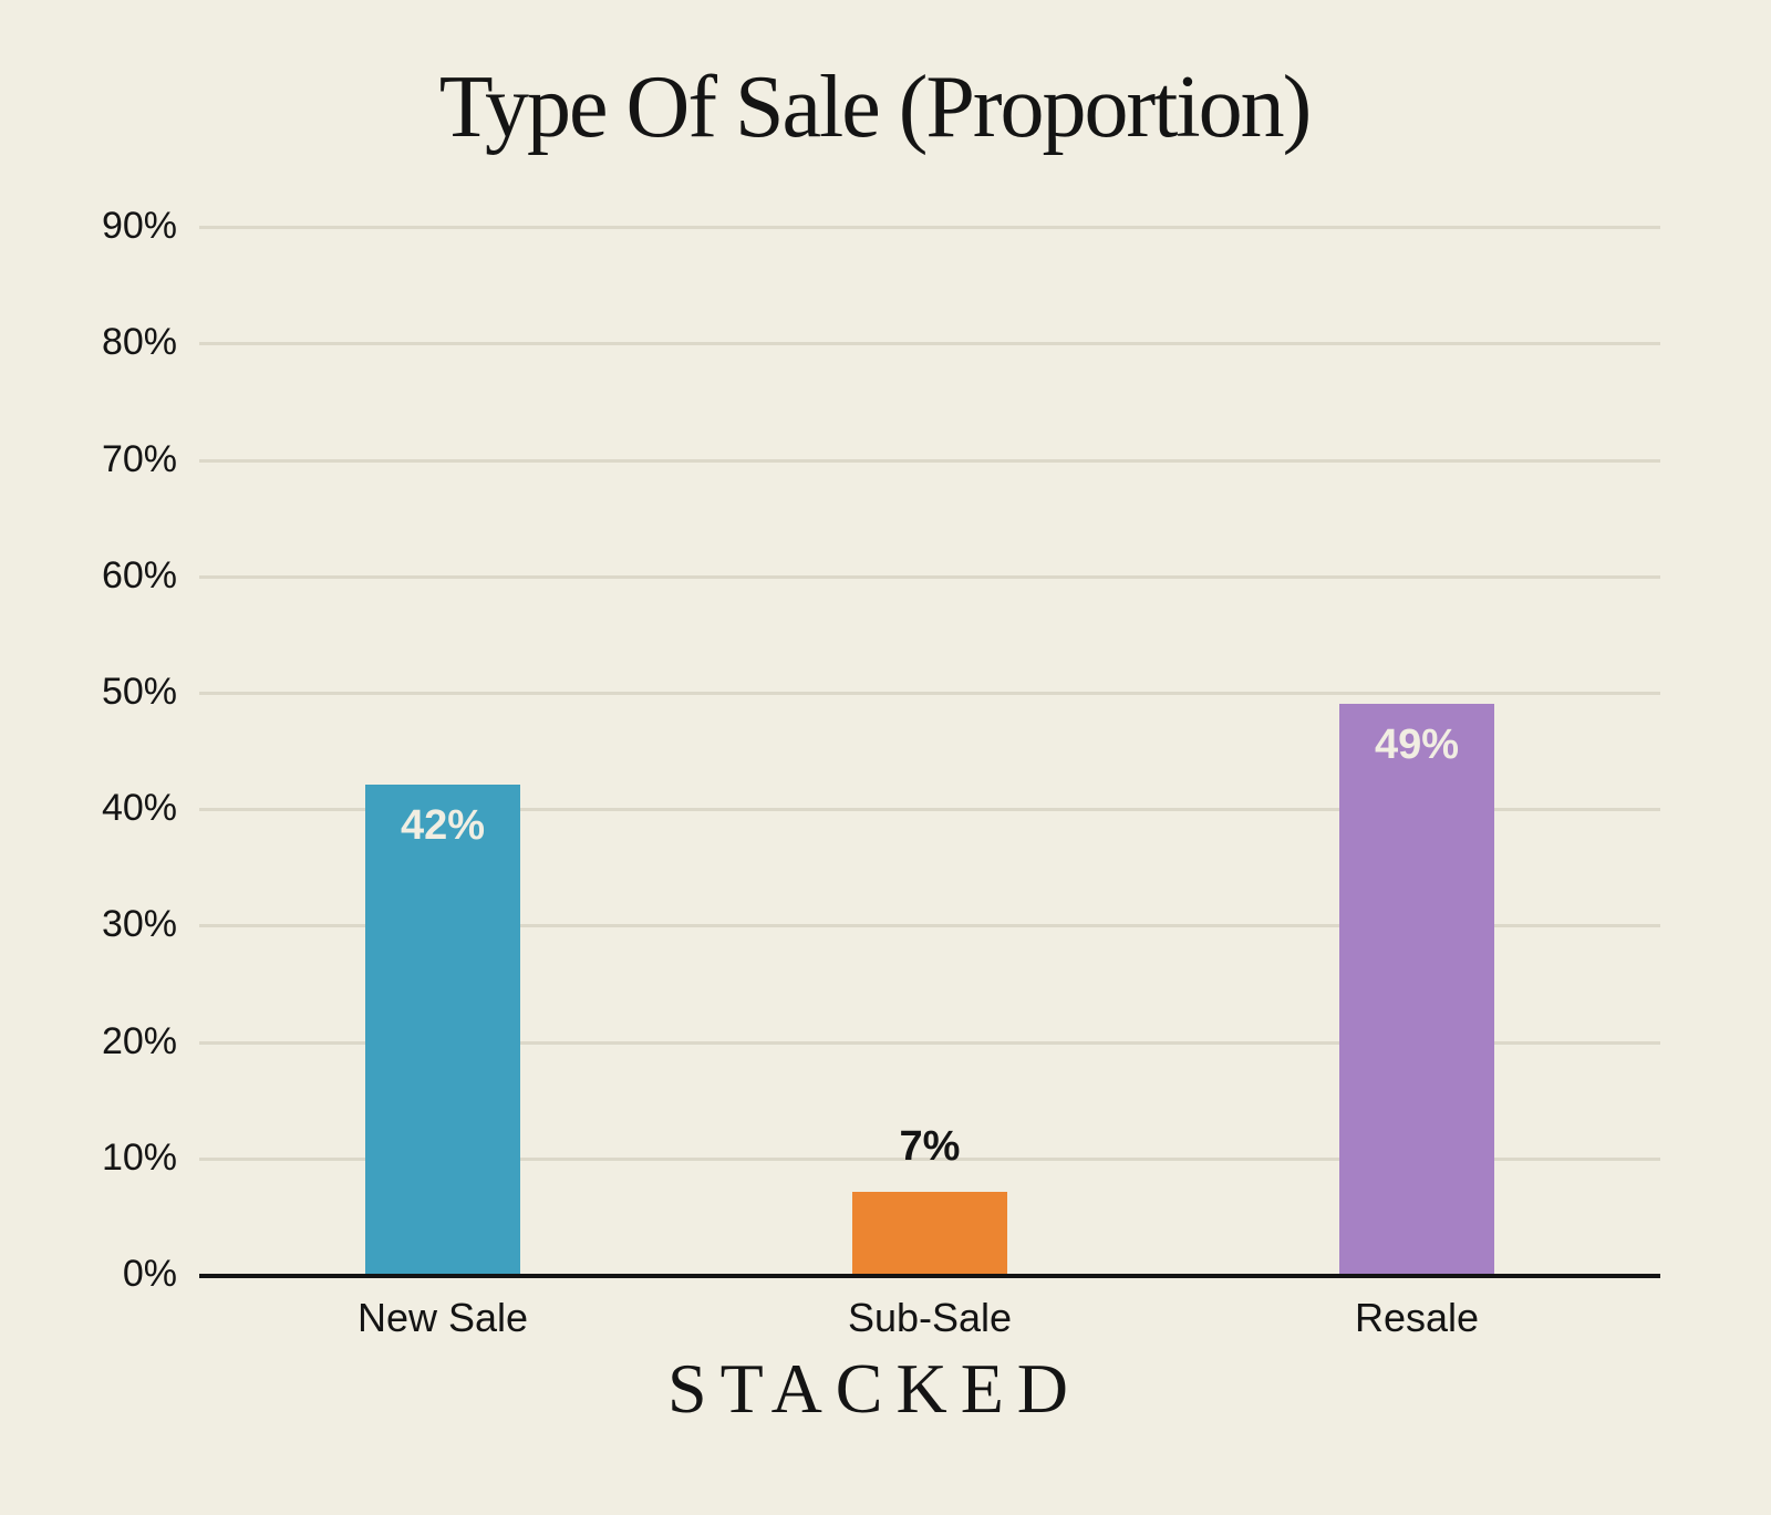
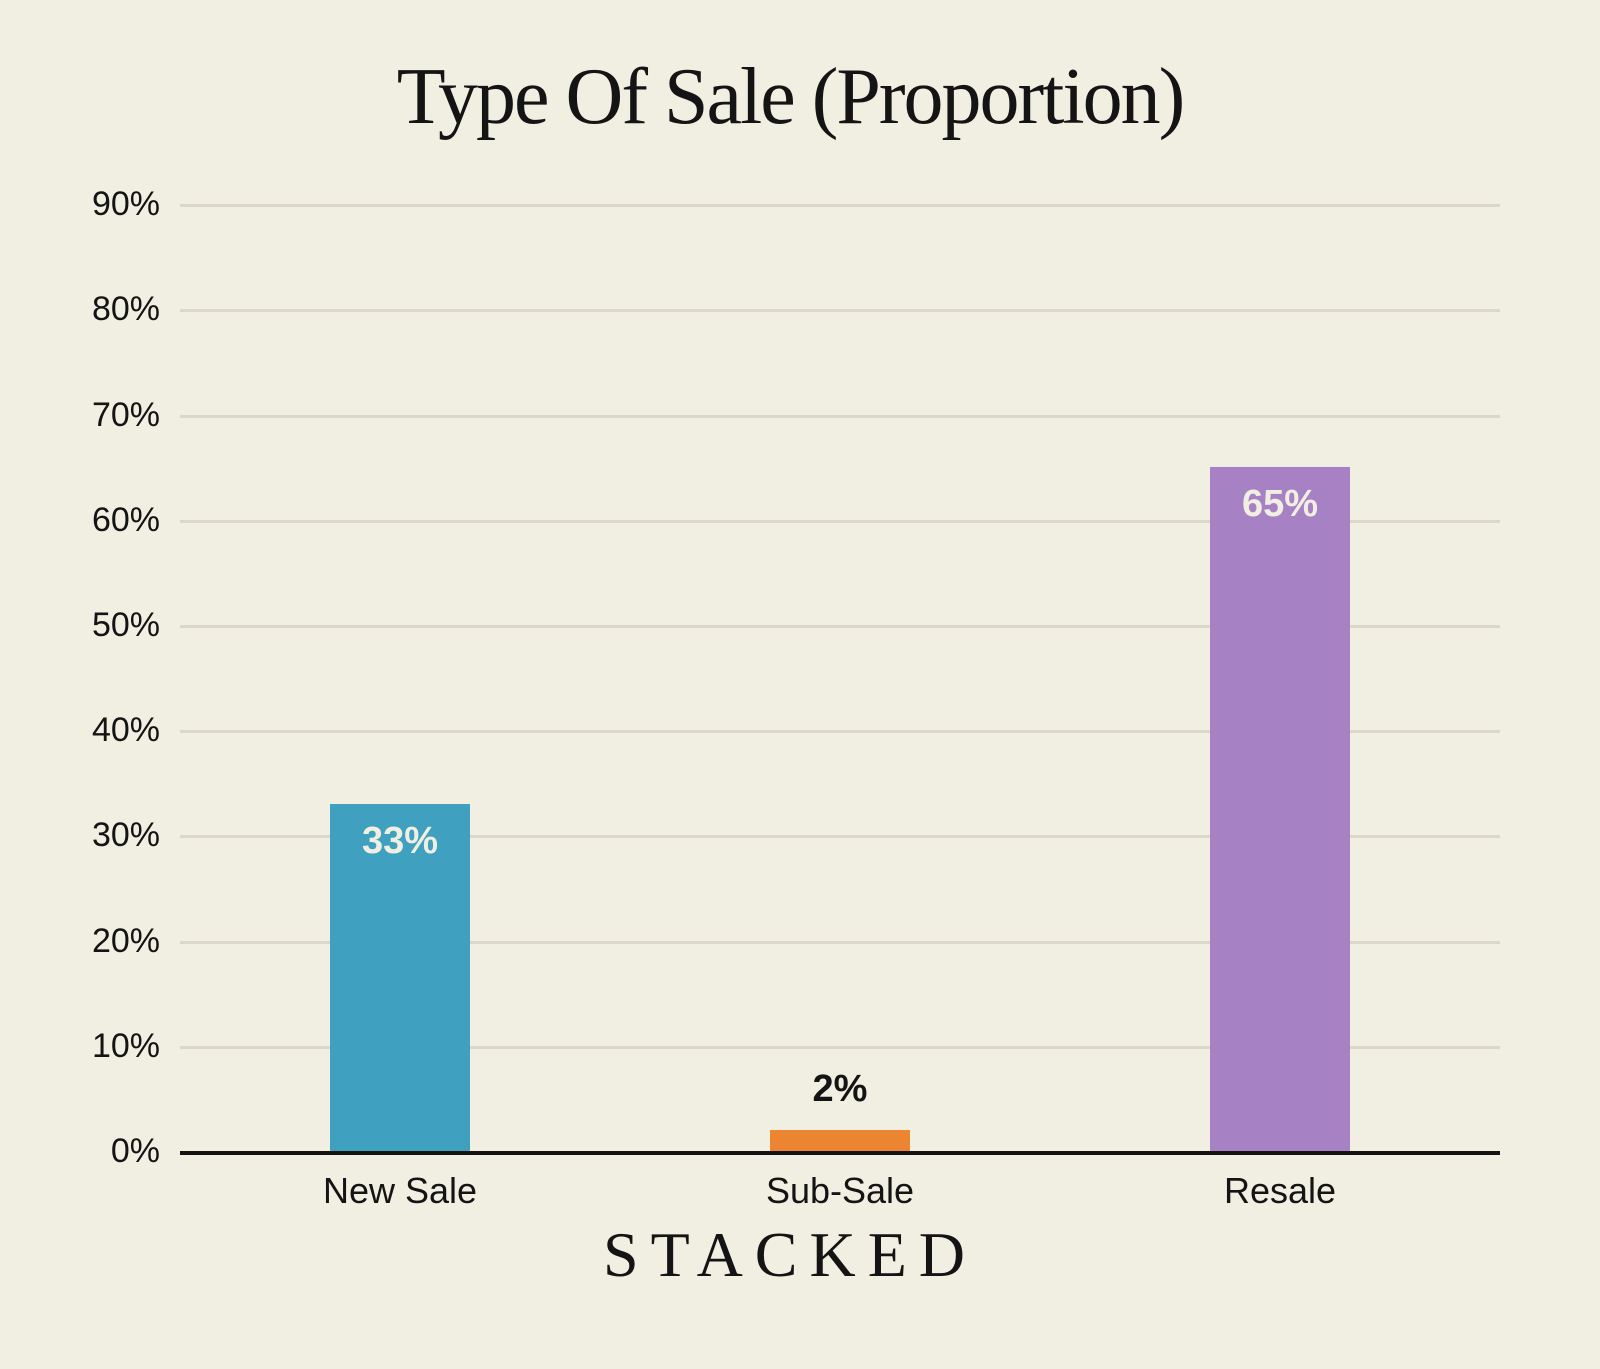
New Sale: 42% -> 33%
Sub-Sale: 7% -> 2%
Resale: 49% -> 65%
